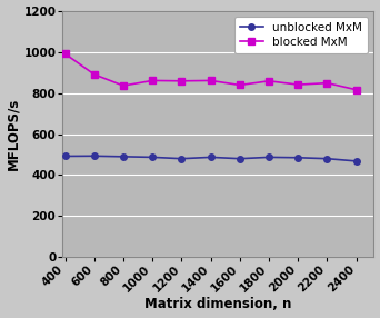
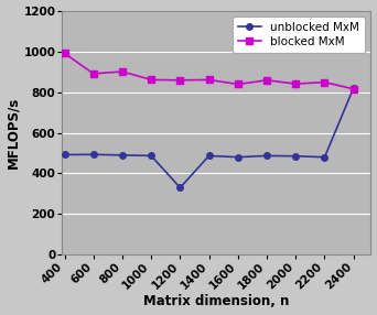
blocked MxM/800: 840 -> 900
unblocked MxM/1200: 480 -> 330
unblocked MxM/2400: 470 -> 820
